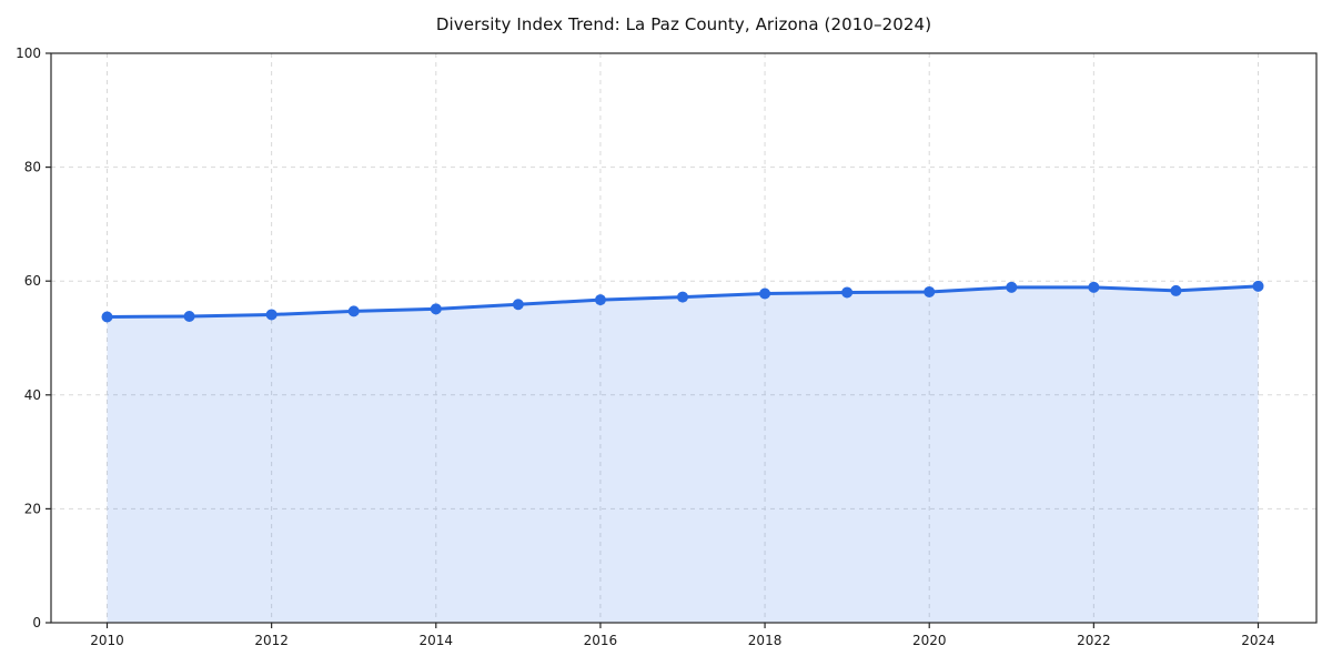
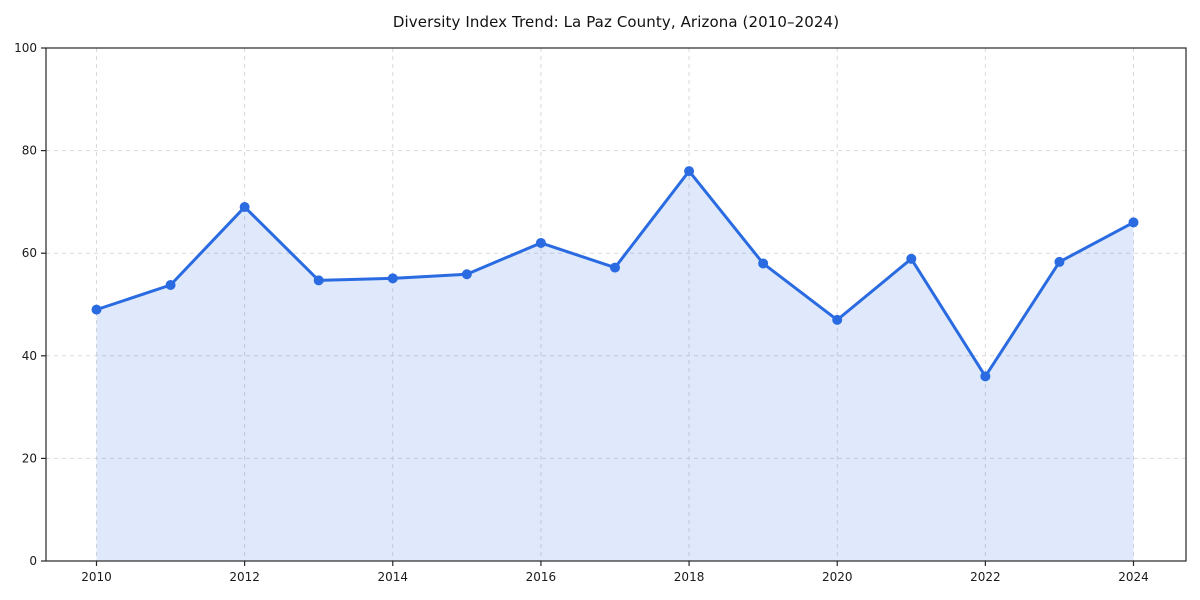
2010: 54 -> 49
2012: 54 -> 69
2016: 57 -> 62
2018: 58 -> 76
2020: 58 -> 47
2022: 59 -> 36
2024: 59 -> 66
